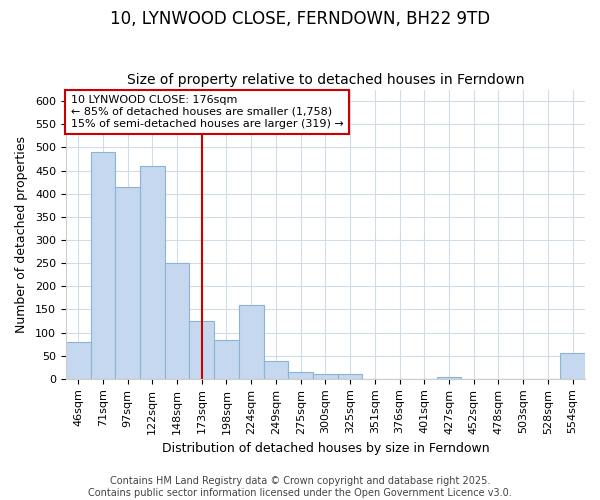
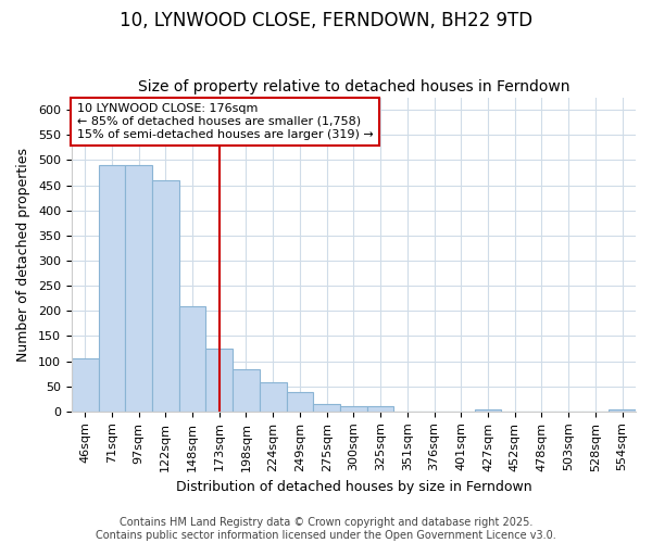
46sqm: 80 -> 105
97sqm: 415 -> 490
148sqm: 250 -> 210
224sqm: 160 -> 58
554sqm: 55 -> 5
